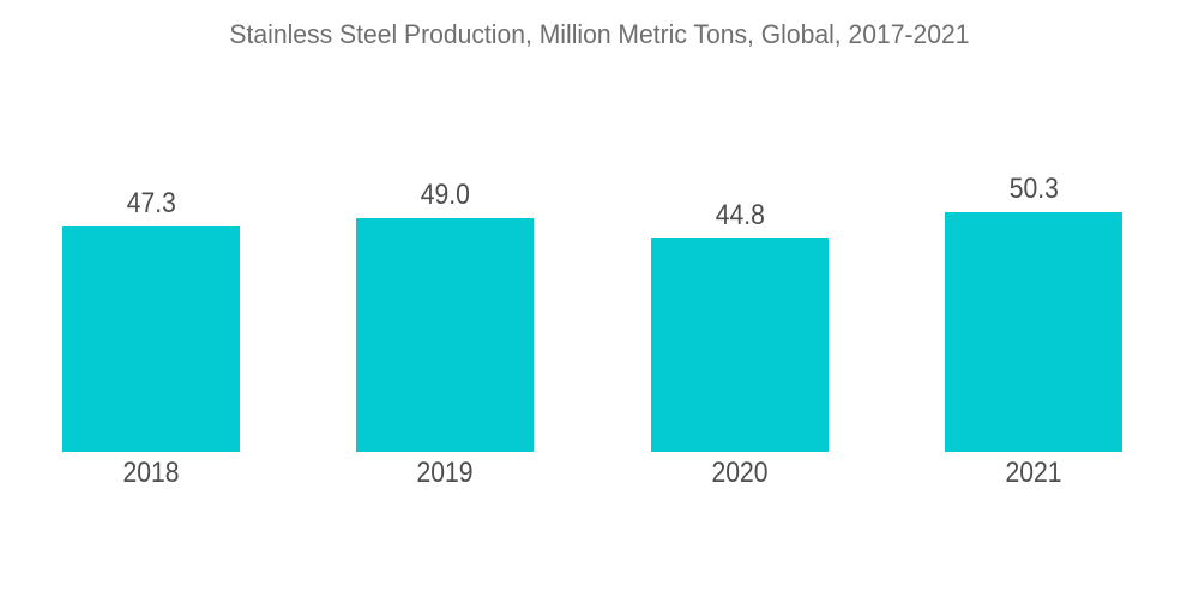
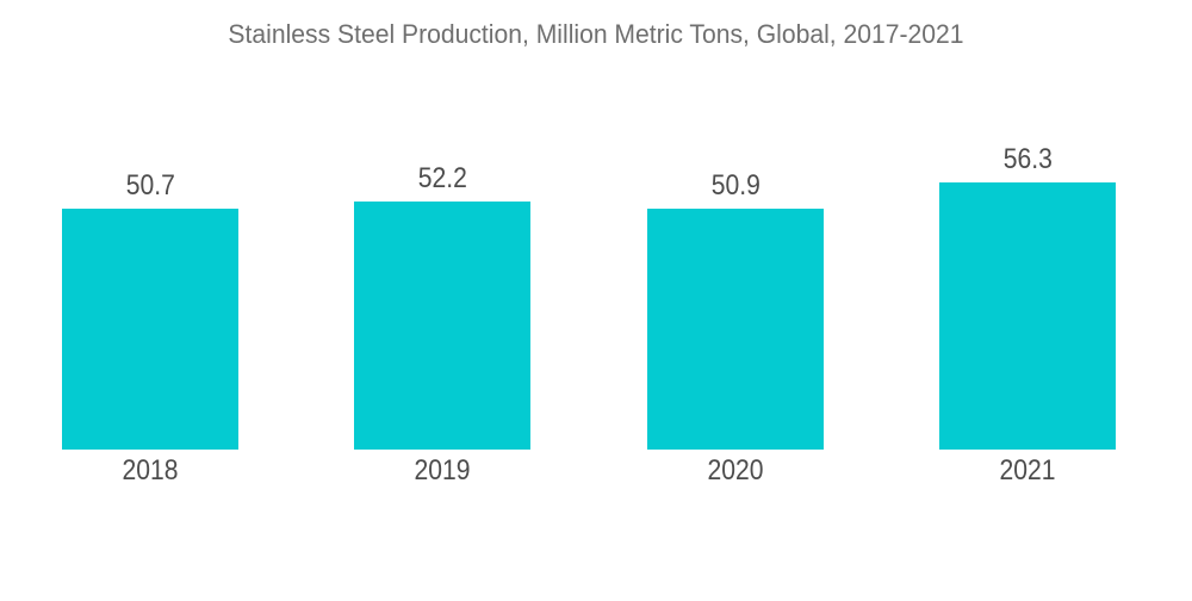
2018: 47.3 -> 50.7
2019: 49.0 -> 52.2
2020: 44.8 -> 50.9
2021: 50.3 -> 56.3
